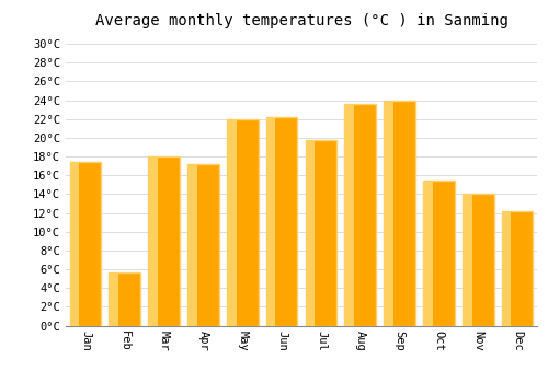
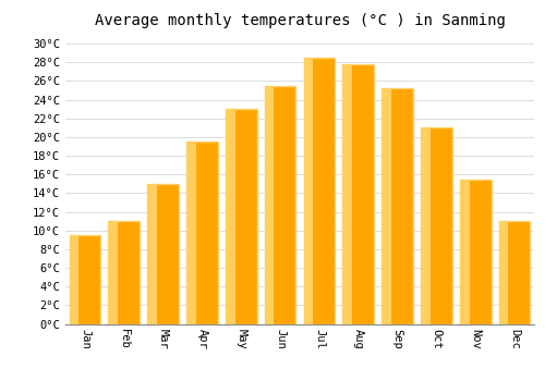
Jan: 17.4°C -> 9.5°C
Feb: 5.6°C -> 11.0°C
Mar: 18.0°C -> 15.0°C
Apr: 17.2°C -> 19.5°C
May: 22.0°C -> 23.0°C
Jun: 22.2°C -> 25.5°C
Jul: 19.8°C -> 28.5°C
Aug: 23.6°C -> 27.8°C
Sep: 24.0°C -> 25.2°C
Oct: 15.4°C -> 21.0°C
Nov: 14.0°C -> 15.5°C
Dec: 12.2°C -> 11.0°C
